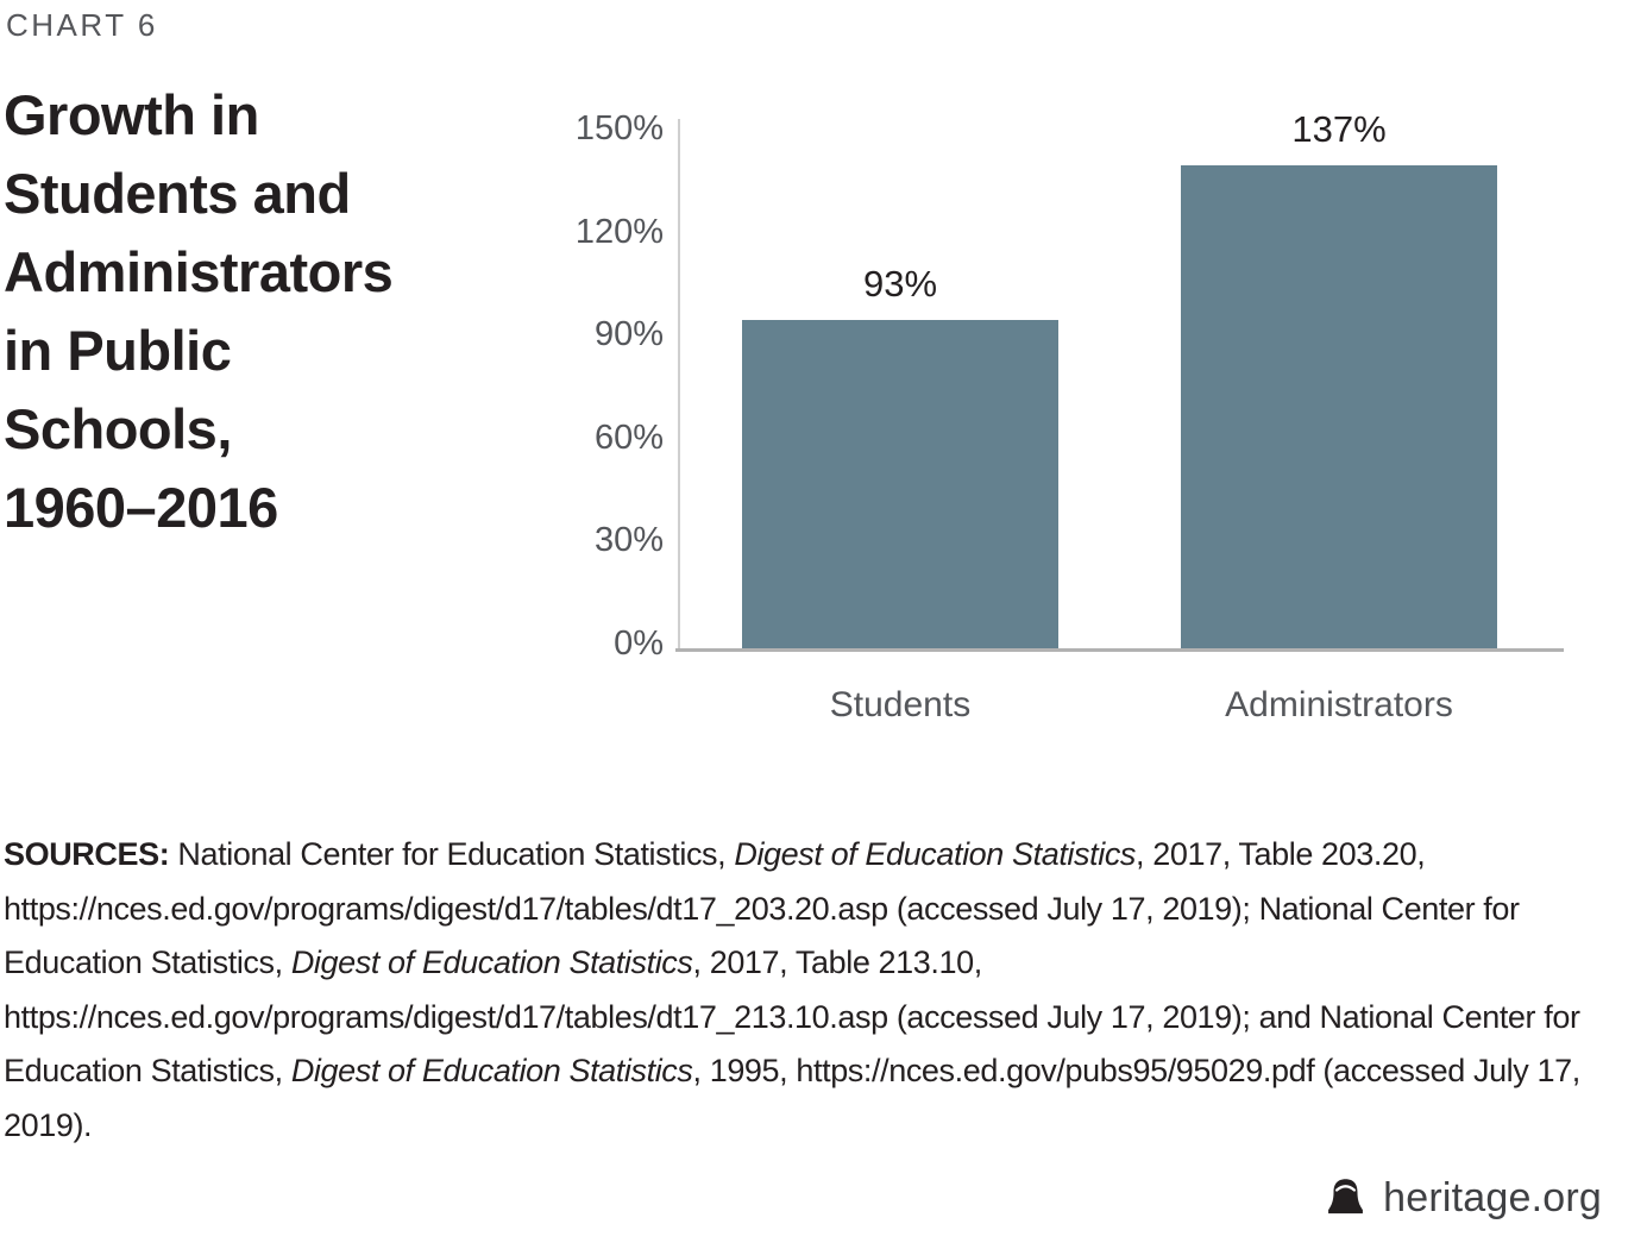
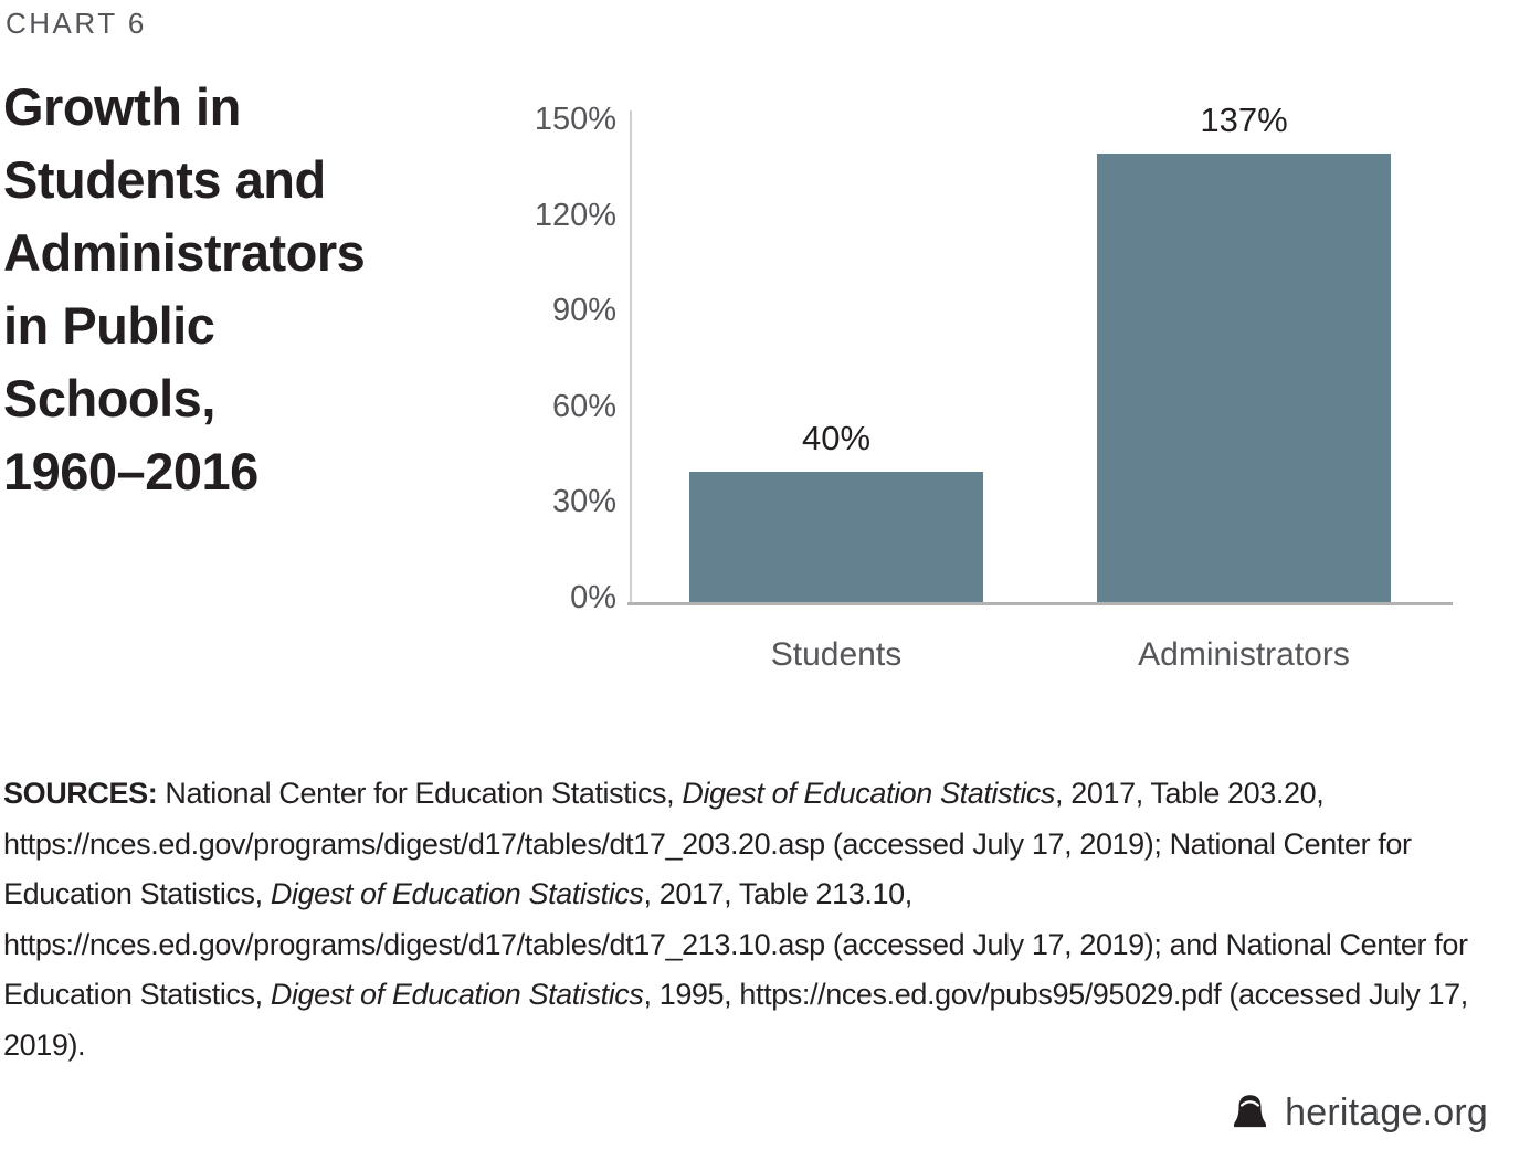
Students: 93% -> 40%
